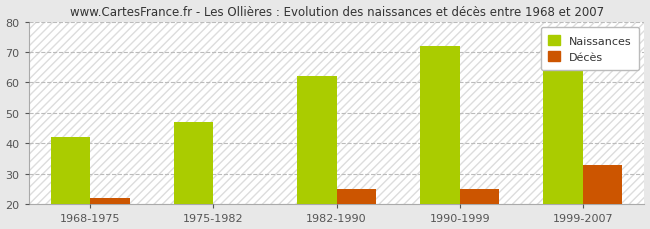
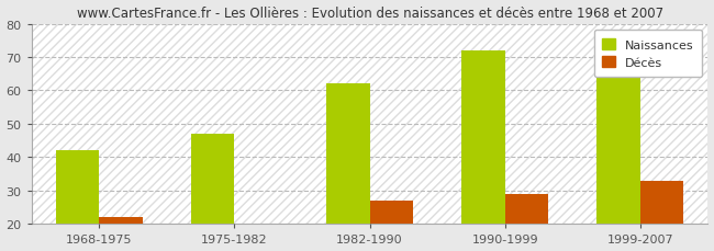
Décès/1982-1990: 25 -> 27
Décès/1990-1999: 25 -> 29
